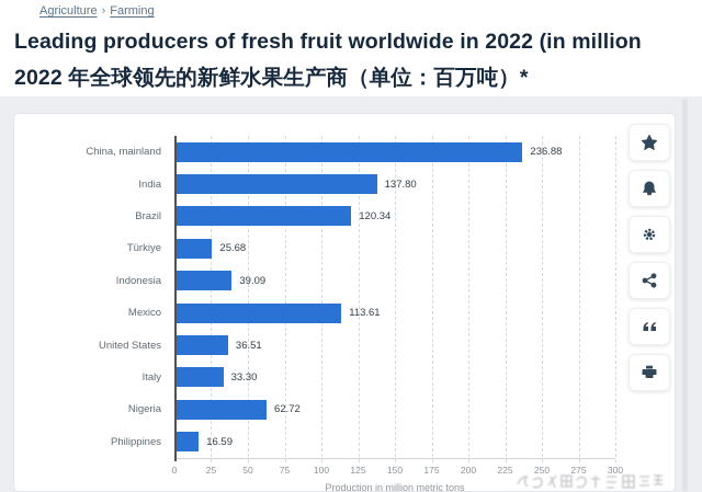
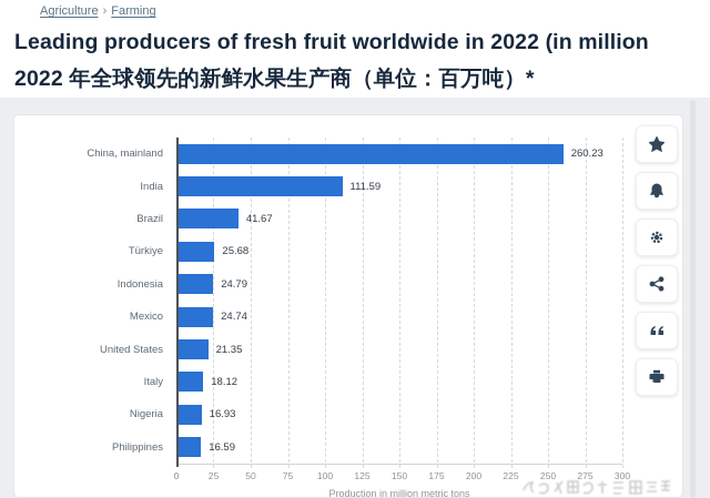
China, mainland: 236.88 -> 260.23
India: 137.80 -> 111.59
Brazil: 120.34 -> 41.67
Indonesia: 39.09 -> 24.79
Mexico: 113.61 -> 24.74
United States: 36.51 -> 21.35
Italy: 33.30 -> 18.12
Nigeria: 62.72 -> 16.93
